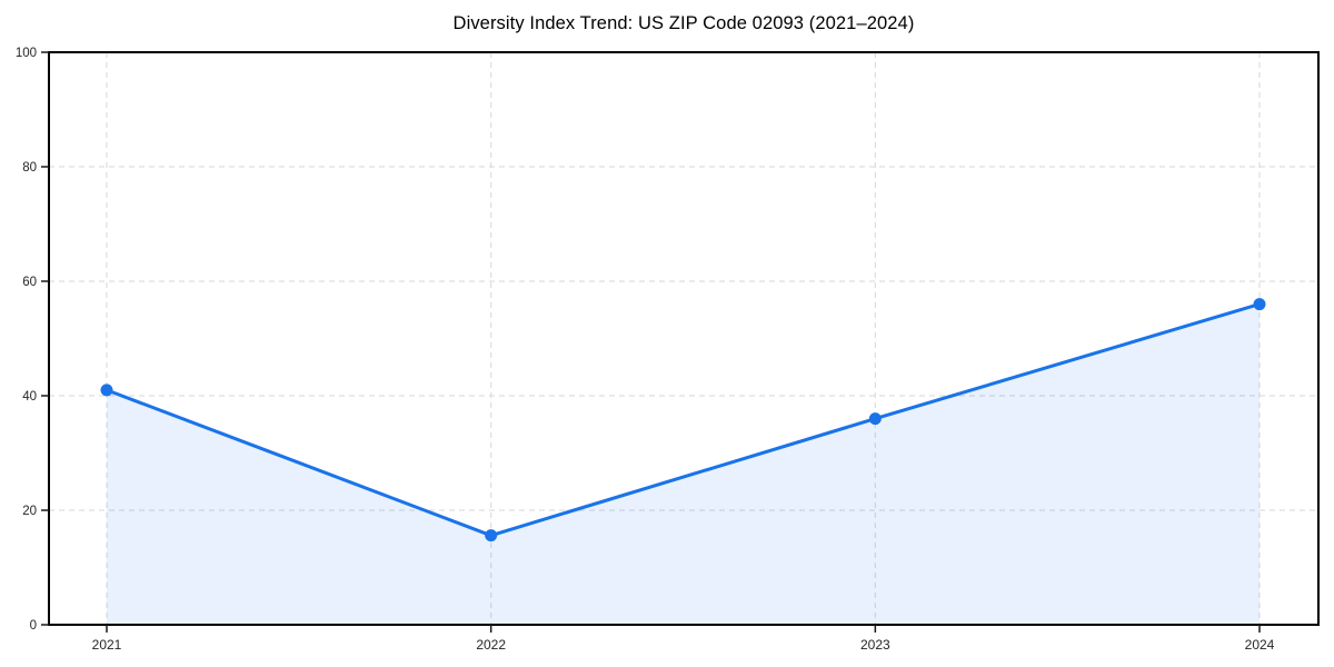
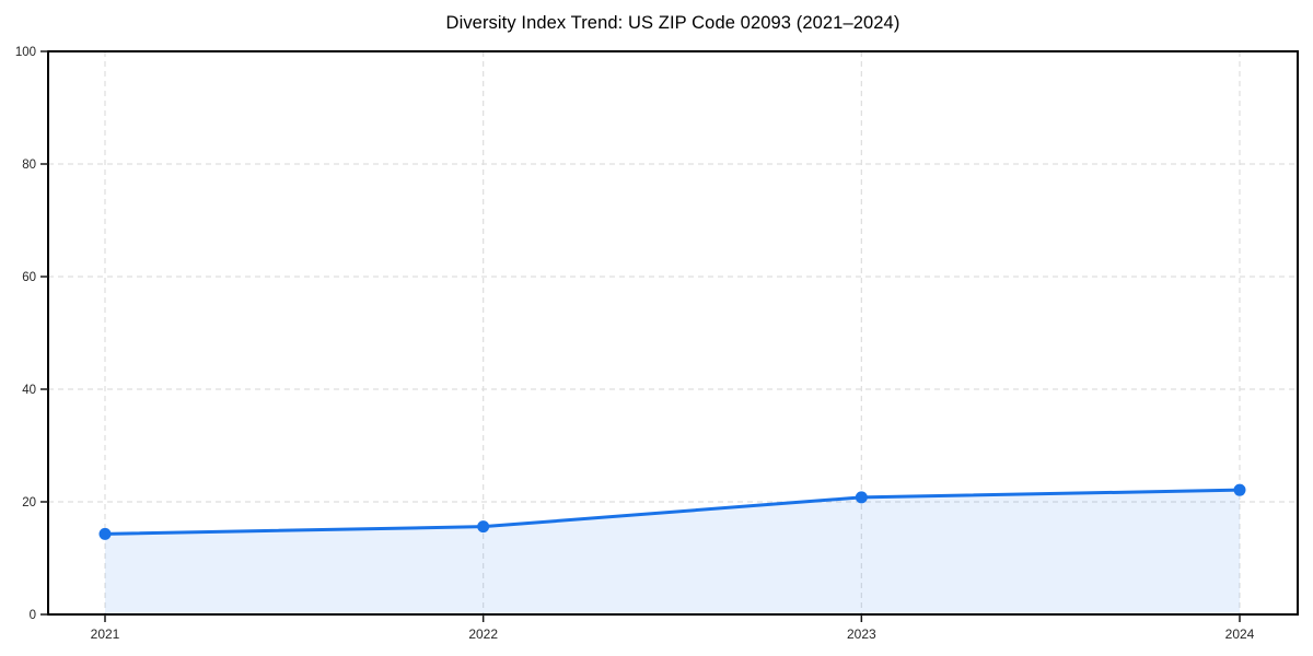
2021: 41 -> 14
2023: 36 -> 21
2024: 56 -> 22
